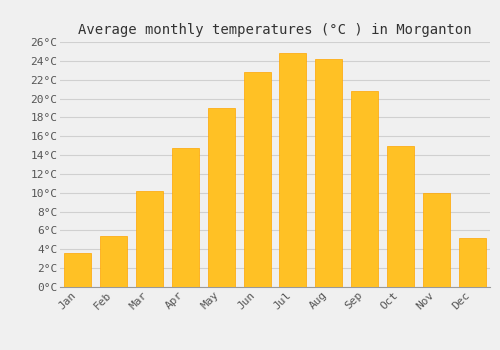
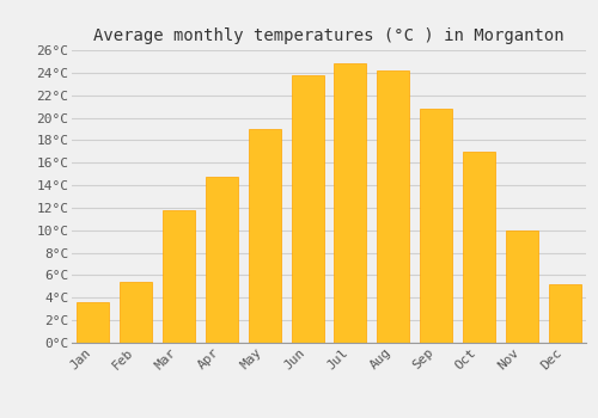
Mar: 10.2°C -> 11.8°C
Jun: 22.8°C -> 23.8°C
Oct: 15.0°C -> 17.0°C
